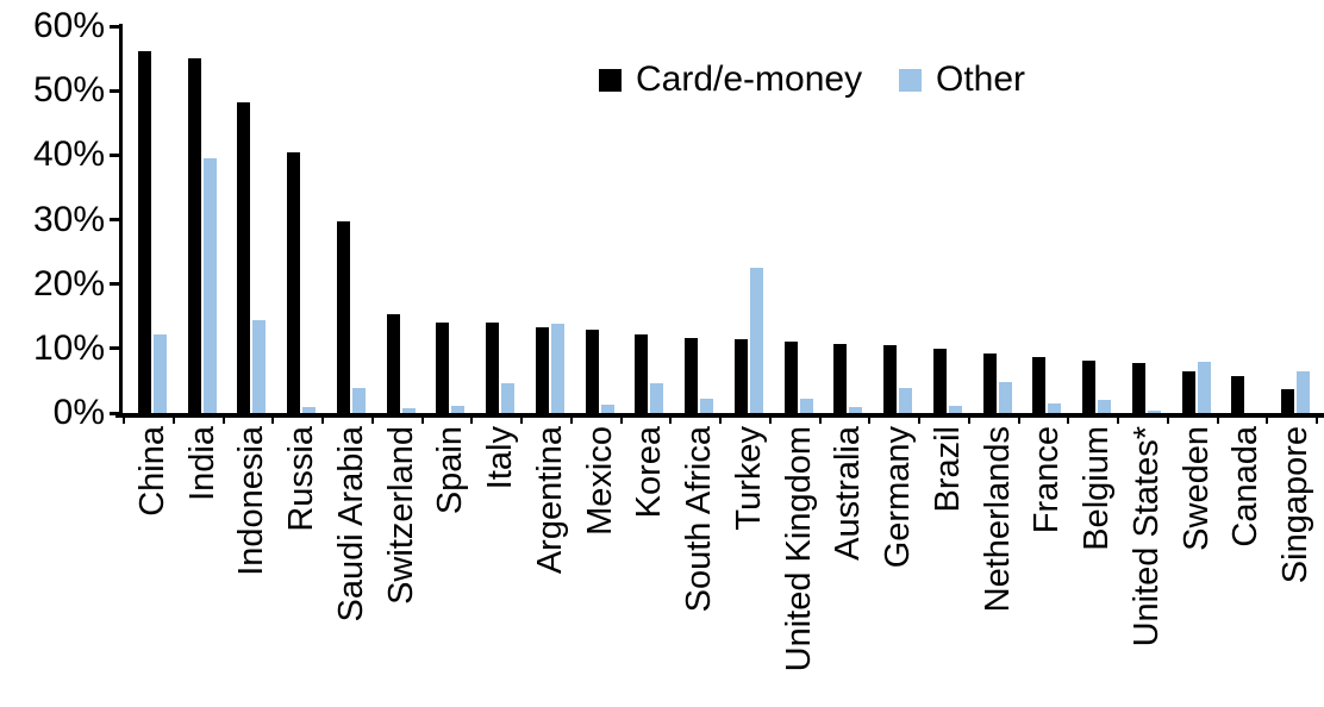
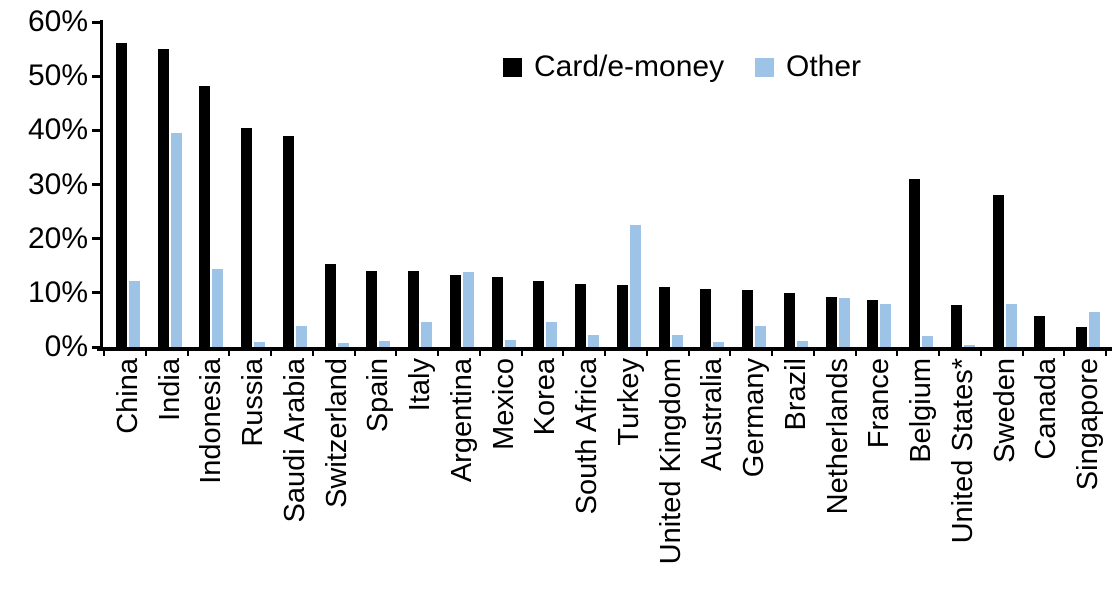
Card/e-money/Saudi Arabia: 30% -> 39%
Other/Netherlands: 5% -> 9%
Other/France: 2% -> 8%
Card/e-money/Belgium: 8% -> 31%
Card/e-money/Sweden: 6% -> 28%
